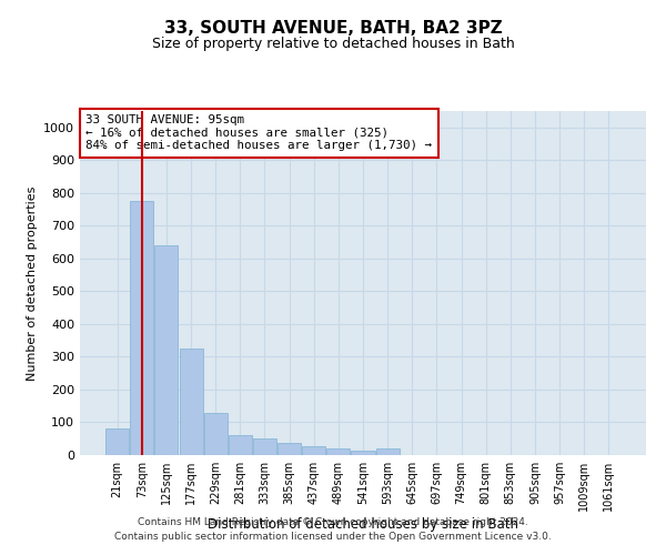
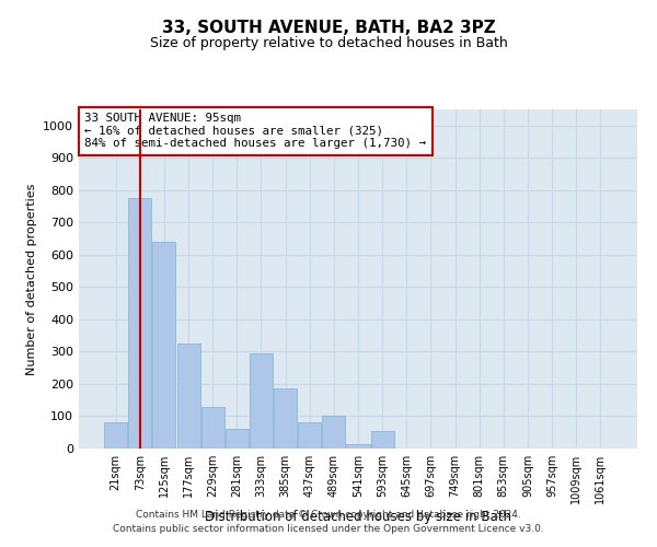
333sqm: 50 -> 295
385sqm: 38 -> 185
437sqm: 28 -> 80
489sqm: 20 -> 100
593sqm: 20 -> 55
